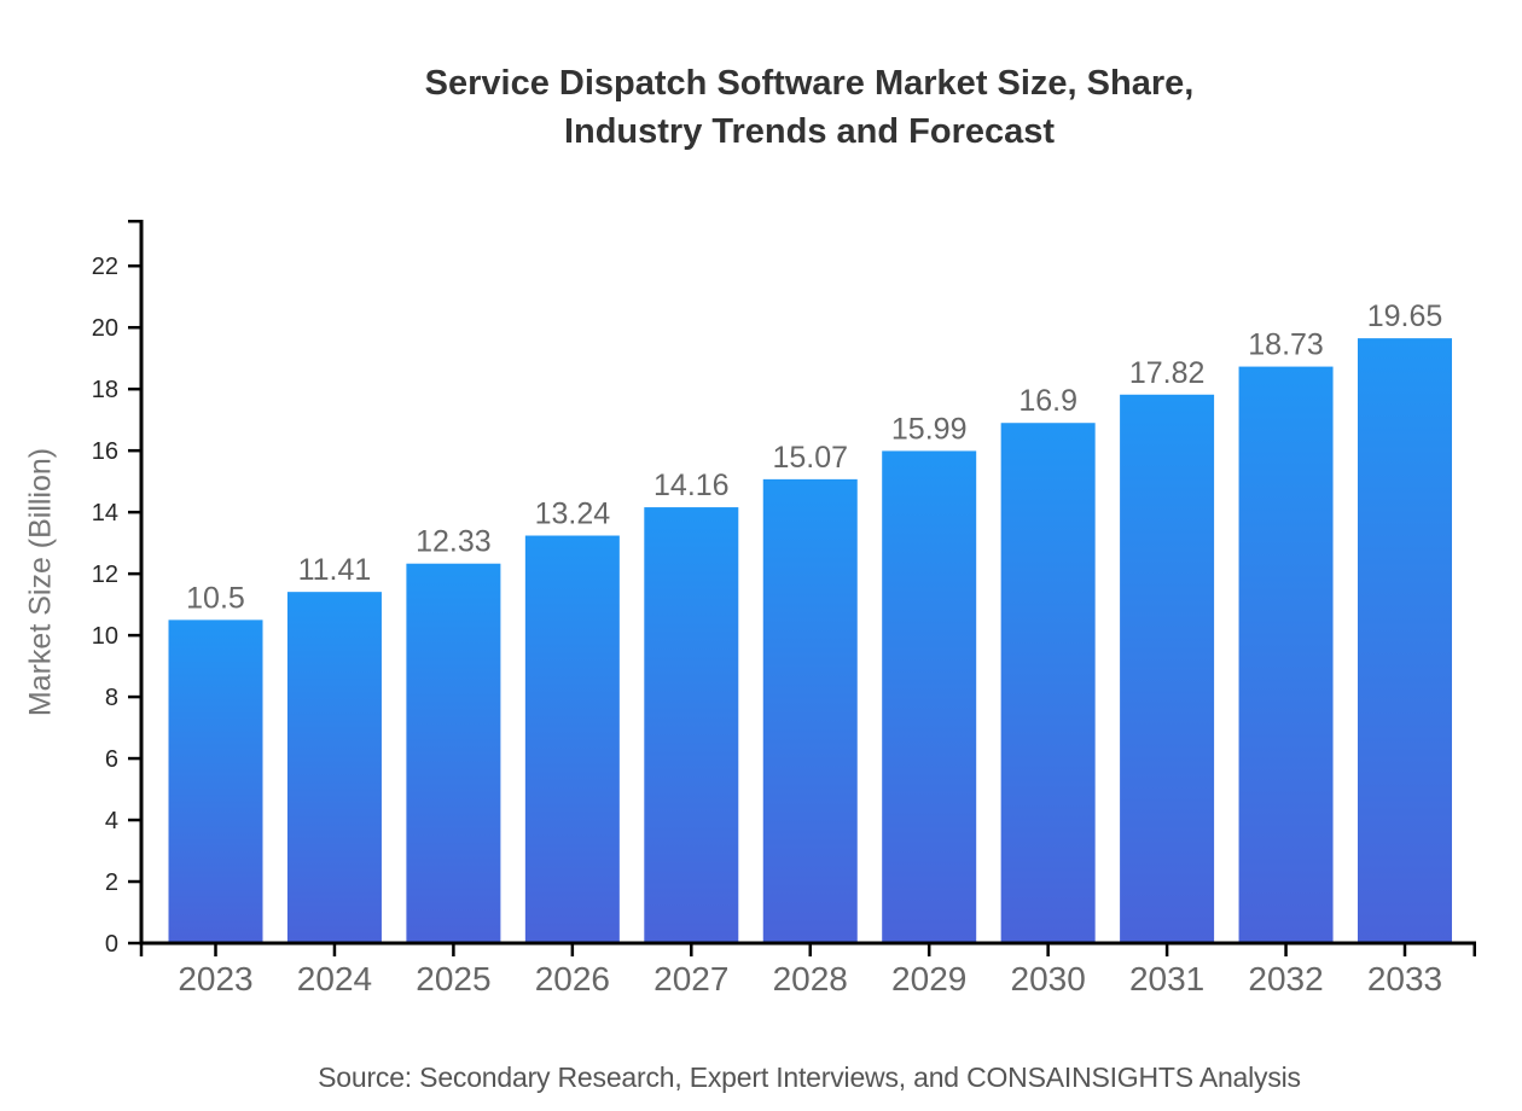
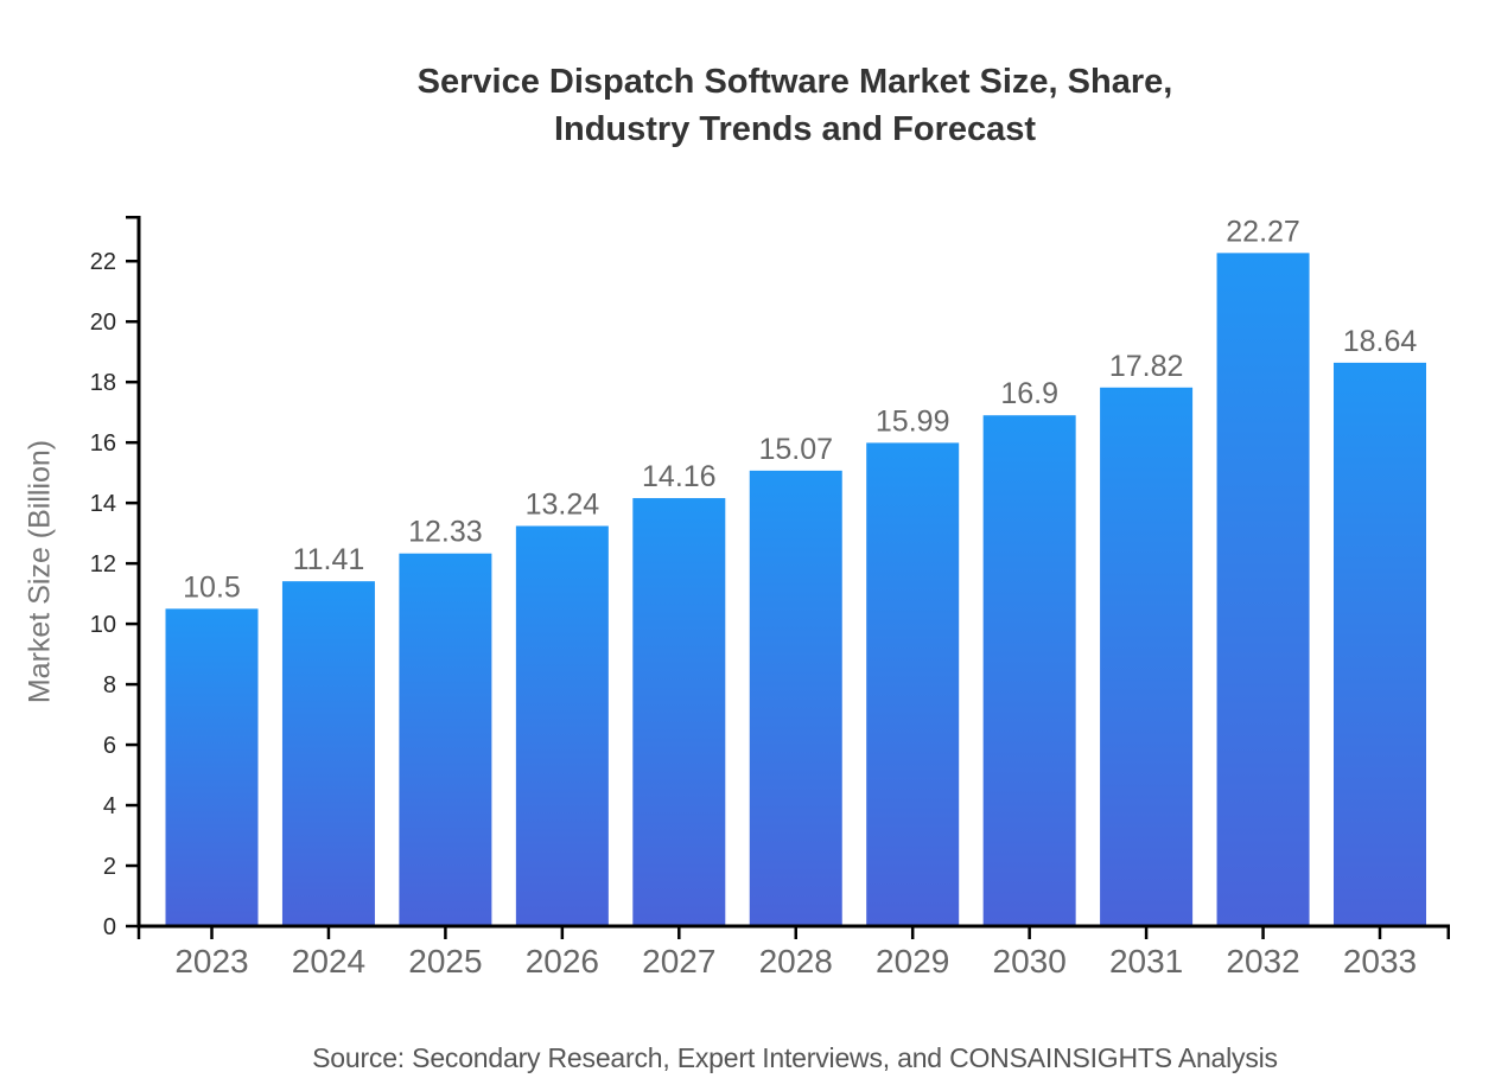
2032: 18.73 -> 22.27
2033: 19.65 -> 18.64
